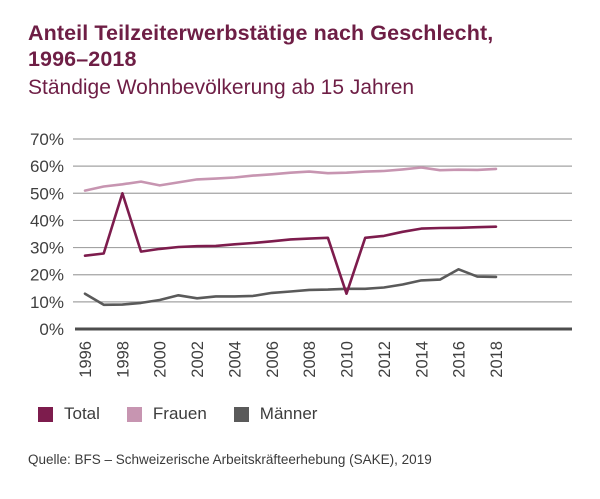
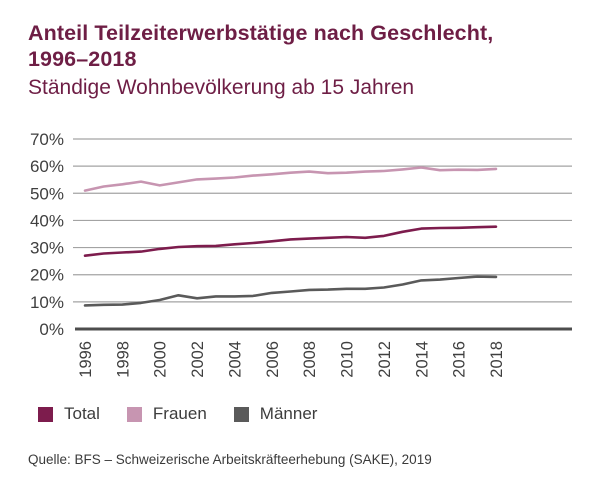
Männer/1996: 13% -> 9%
Total/1998: 50% -> 28%
Total/2010: 13% -> 34%
Männer/2016: 22% -> 19%
